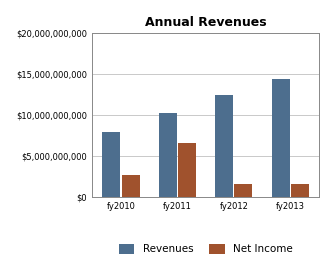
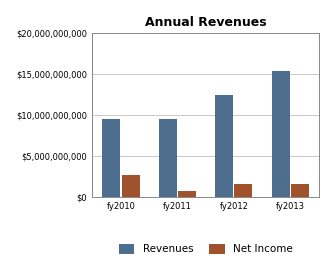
Revenues/fy2010: $8,000,000,000 -> $9,500,000,000
Revenues/fy2011: $10,200,000,000 -> $9,500,000,000
Net Income/fy2011: $6,600,000,000 -> $700,000,000
Revenues/fy2013: $14,400,000,000 -> $15,400,000,000
